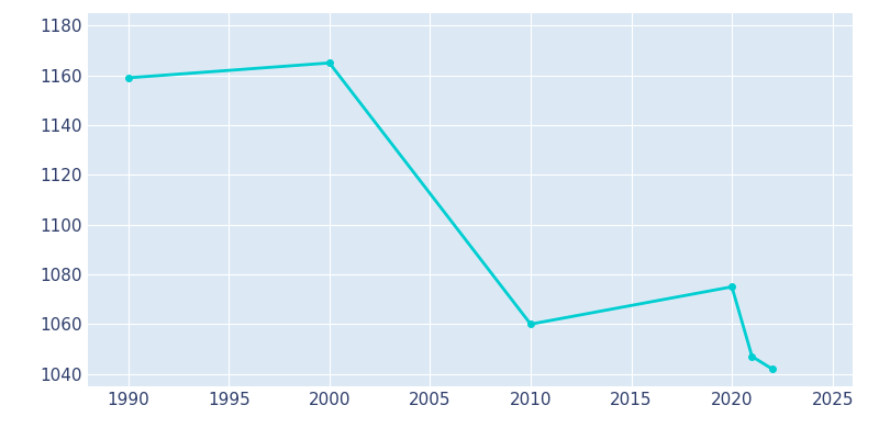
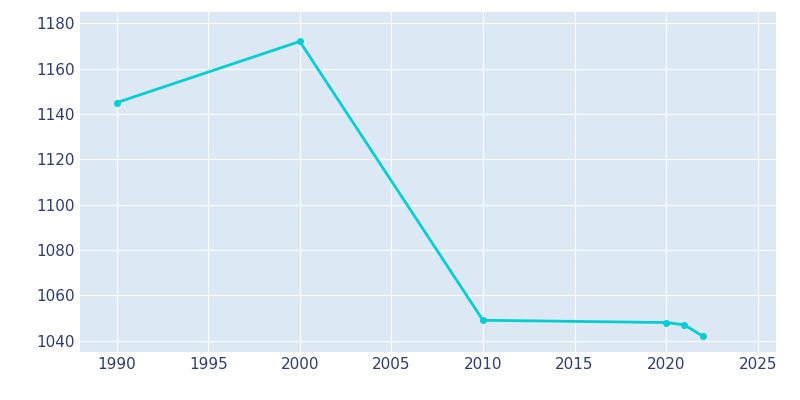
1990: 1159 -> 1145
2000: 1165 -> 1172
2010: 1060 -> 1049
2020: 1075 -> 1048
